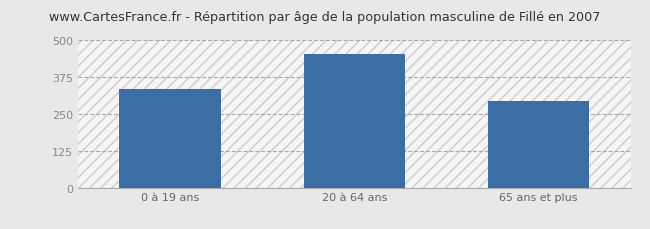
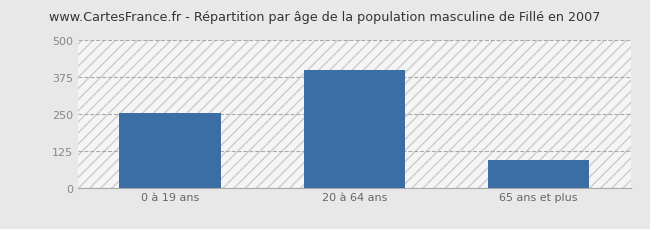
0 à 19 ans: 335 -> 252
20 à 64 ans: 455 -> 400
65 ans et plus: 295 -> 95
